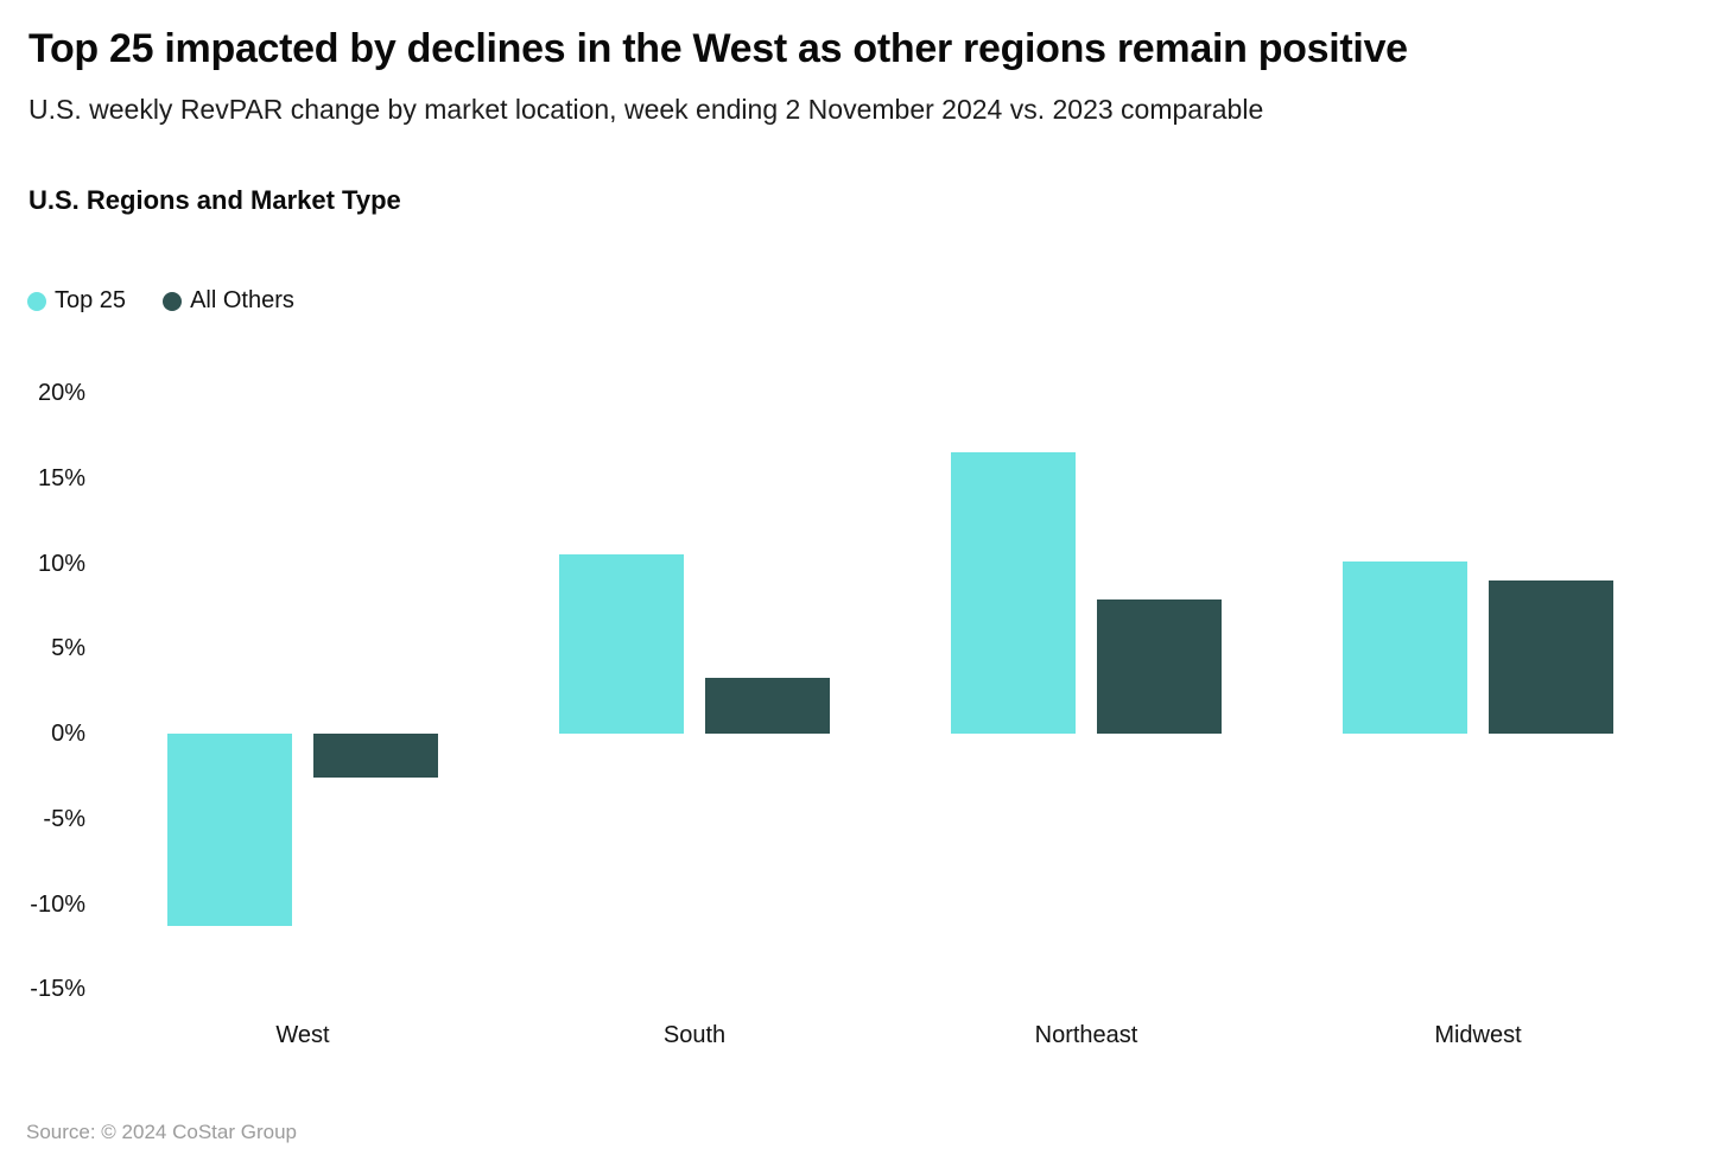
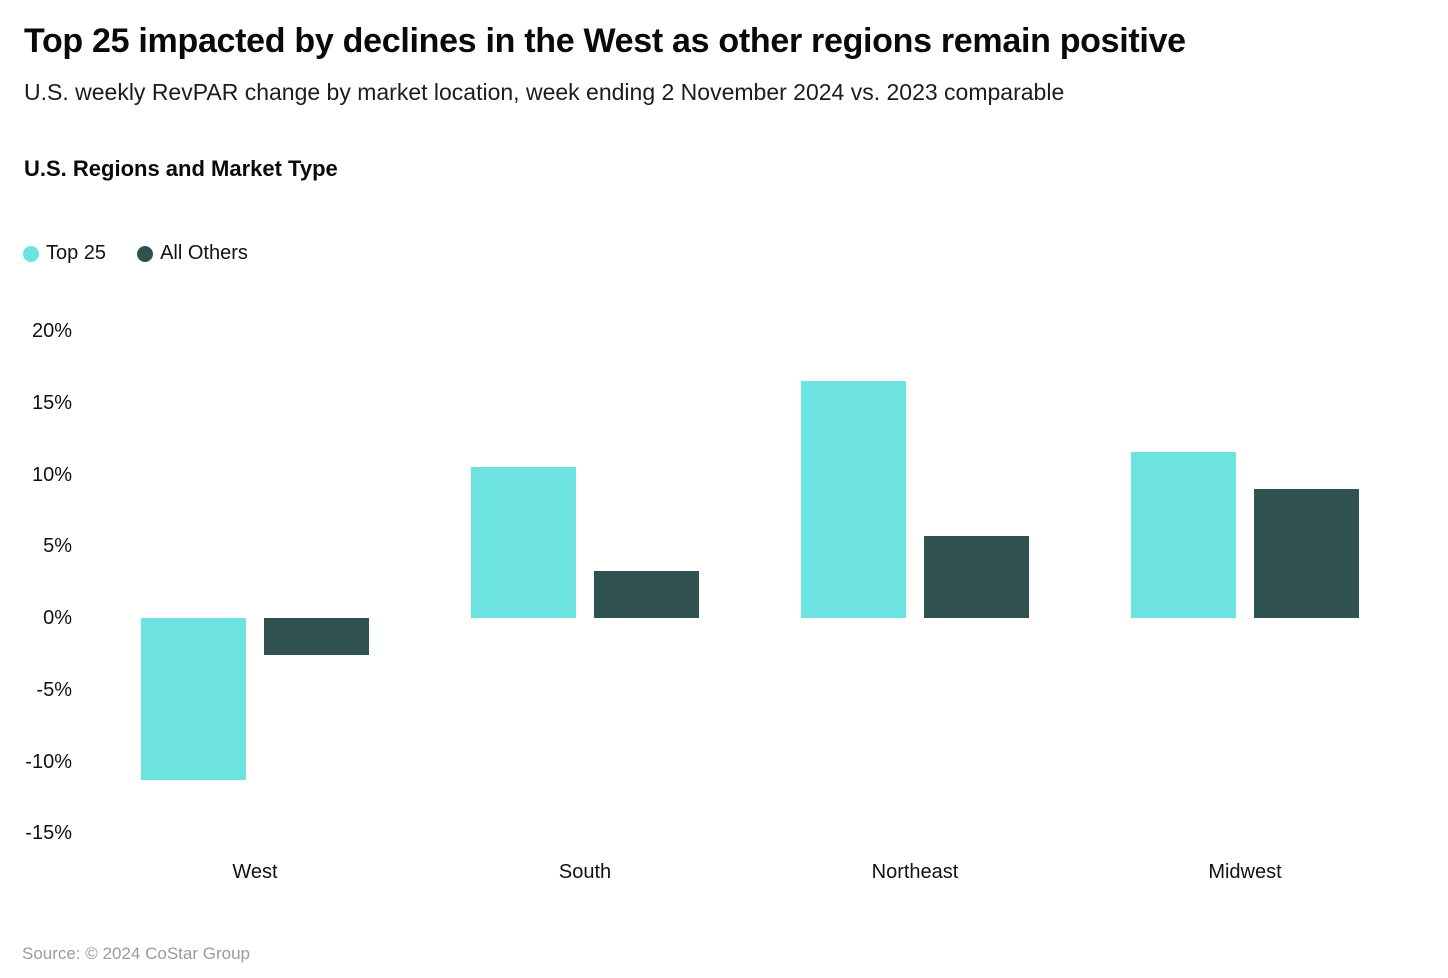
All Others/Northeast: 7.9% -> 5.7%
Top 25/Midwest: 10.1% -> 11.6%
